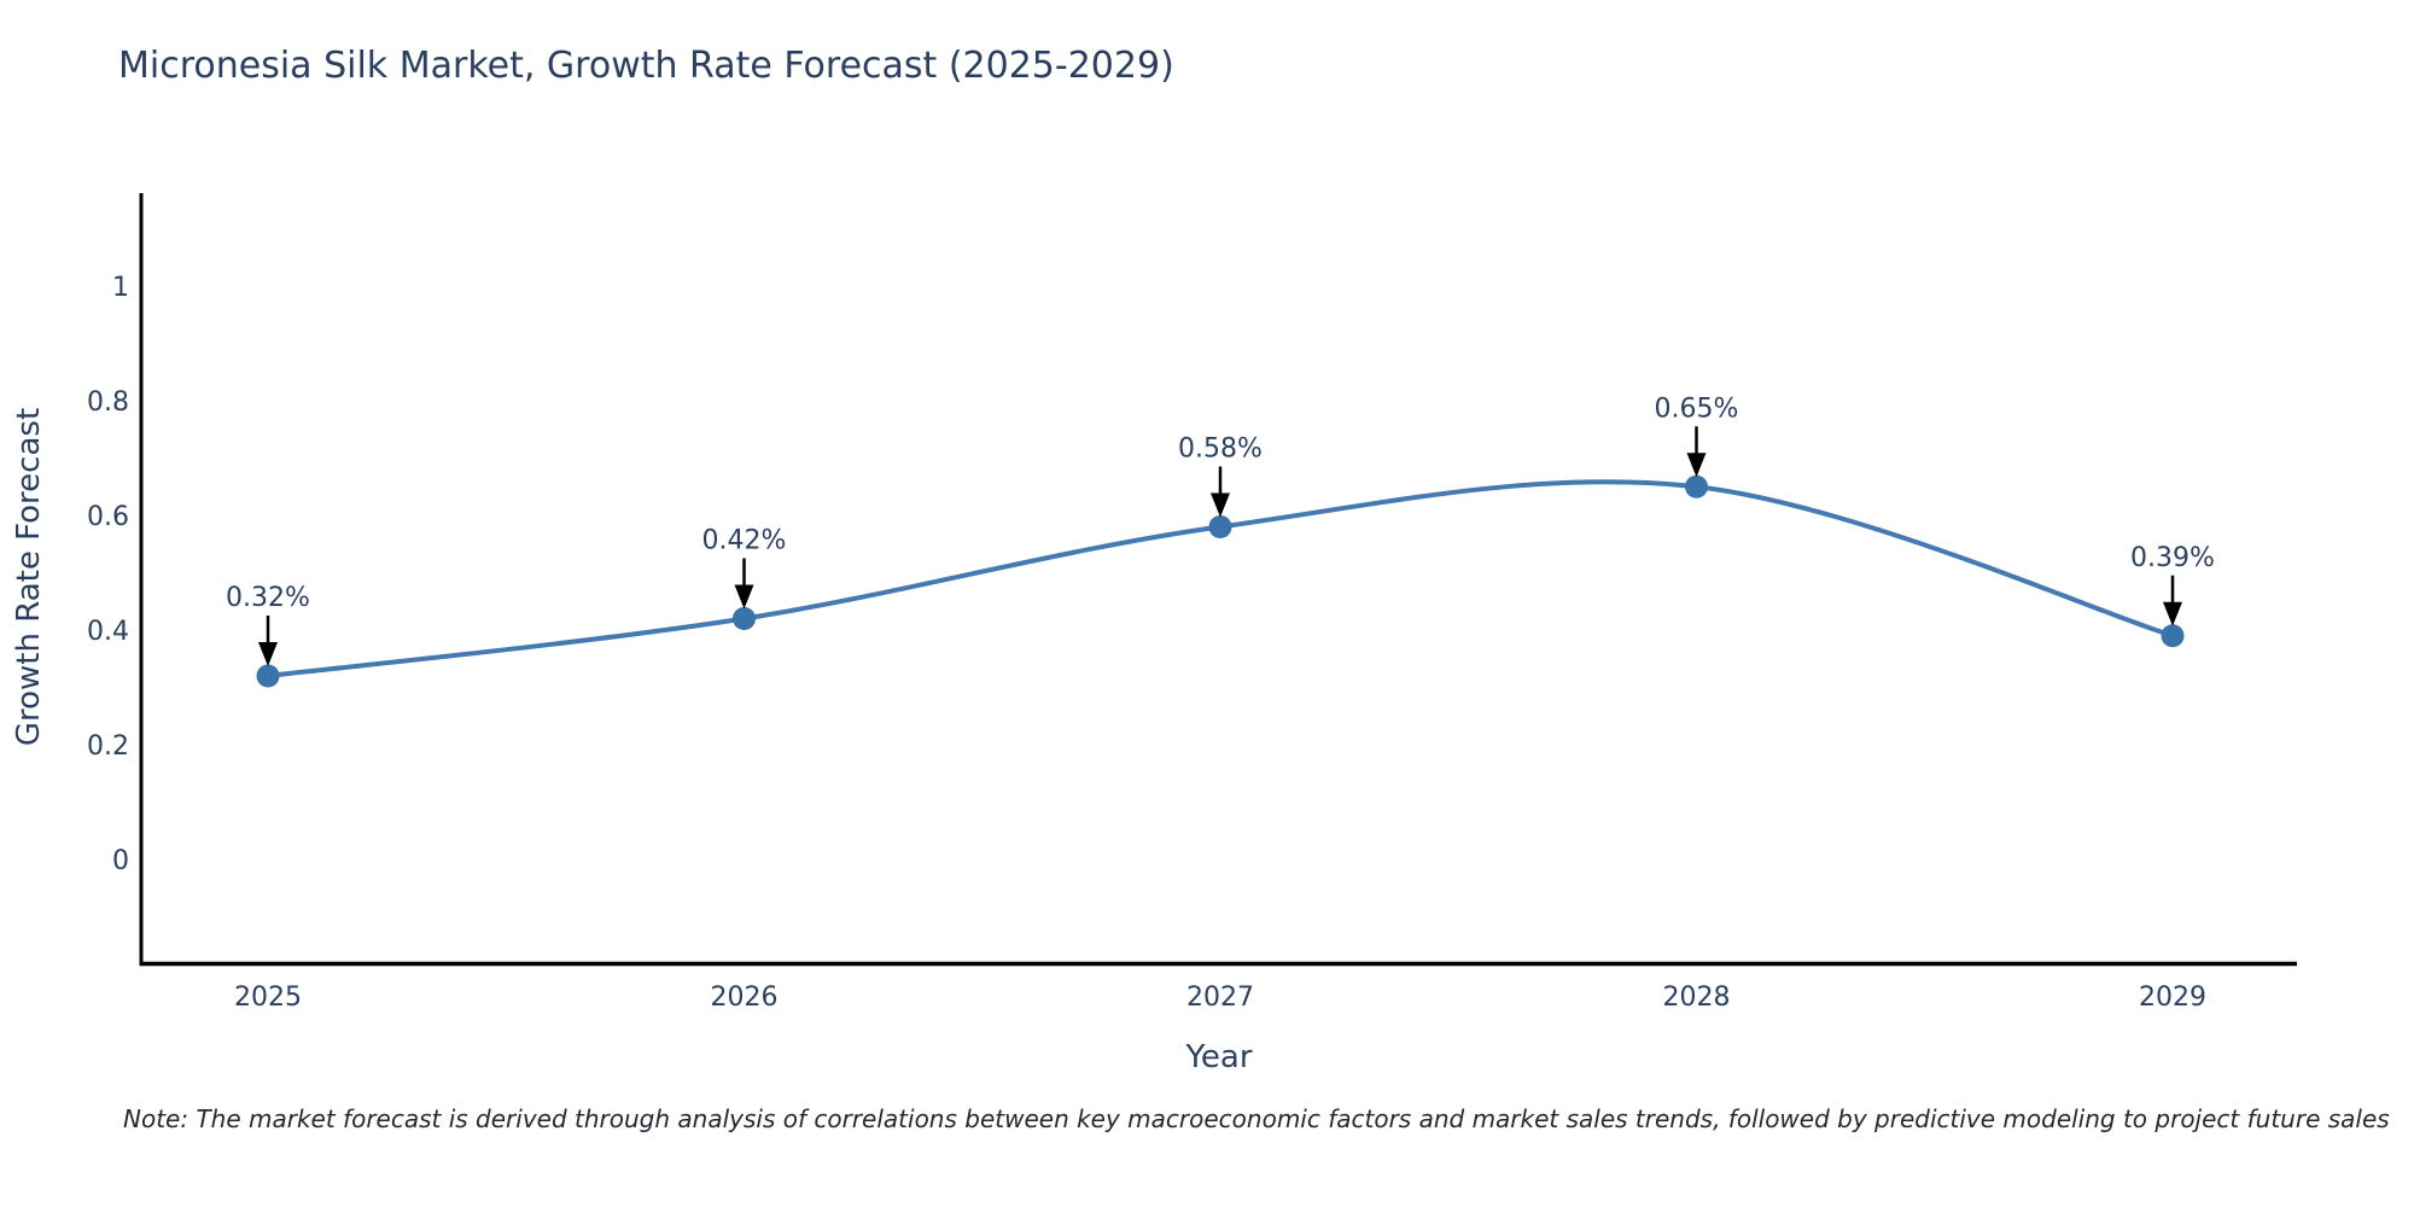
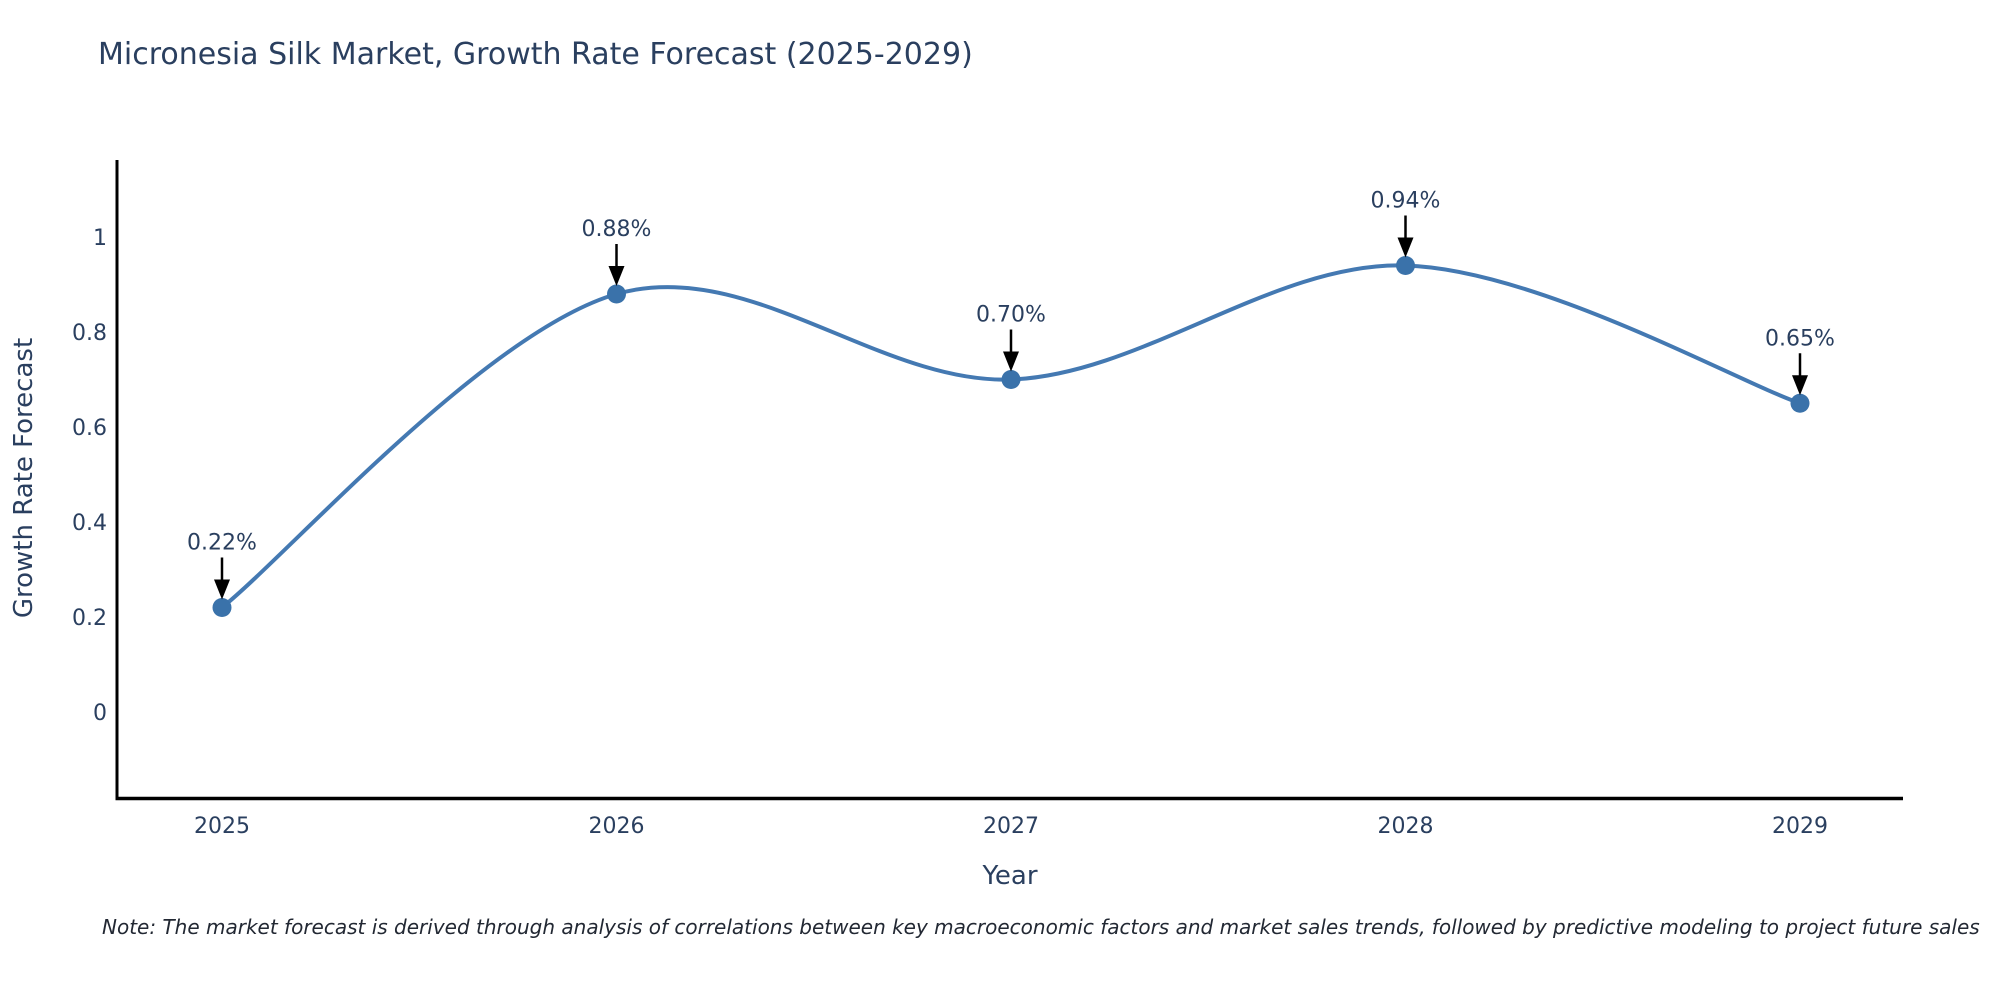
2025: 0.32% -> 0.22%
2026: 0.42% -> 0.88%
2027: 0.58% -> 0.70%
2028: 0.65% -> 0.94%
2029: 0.39% -> 0.65%
